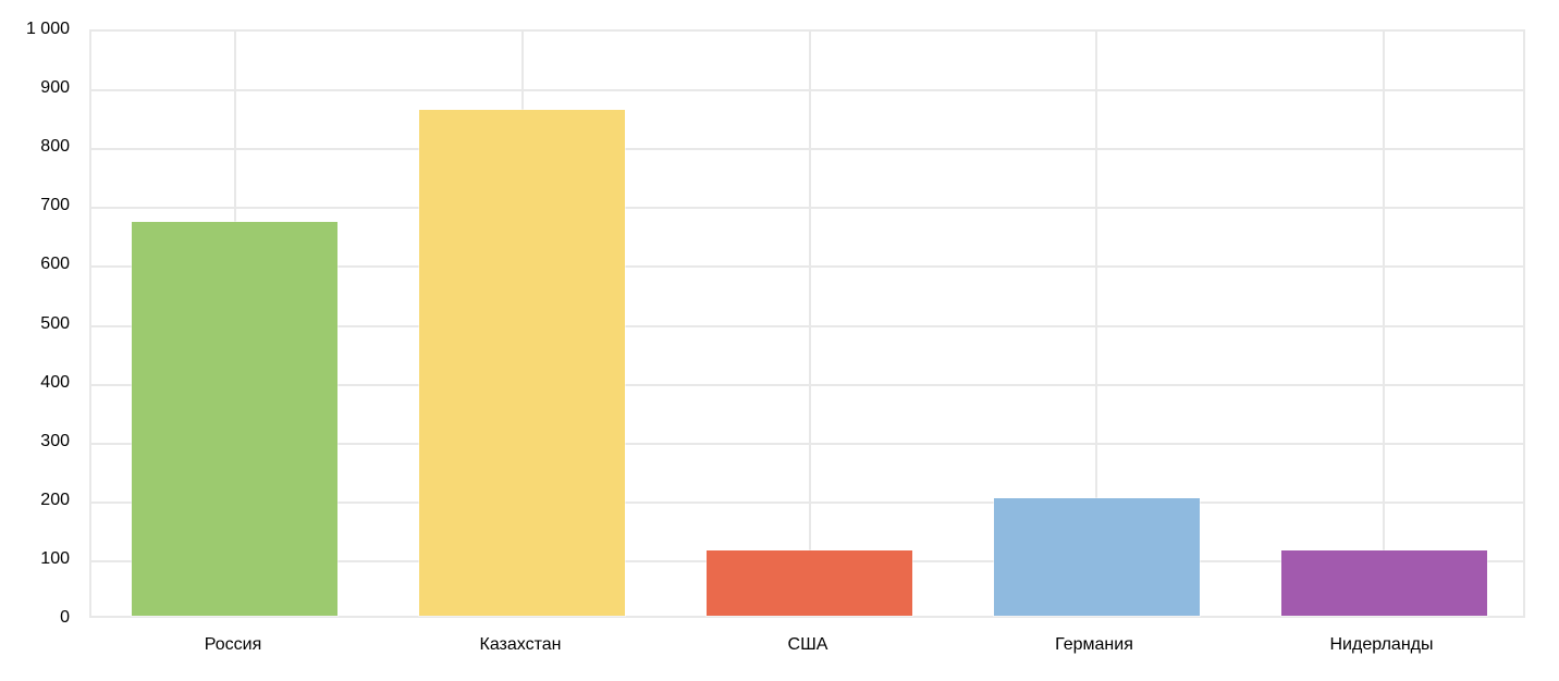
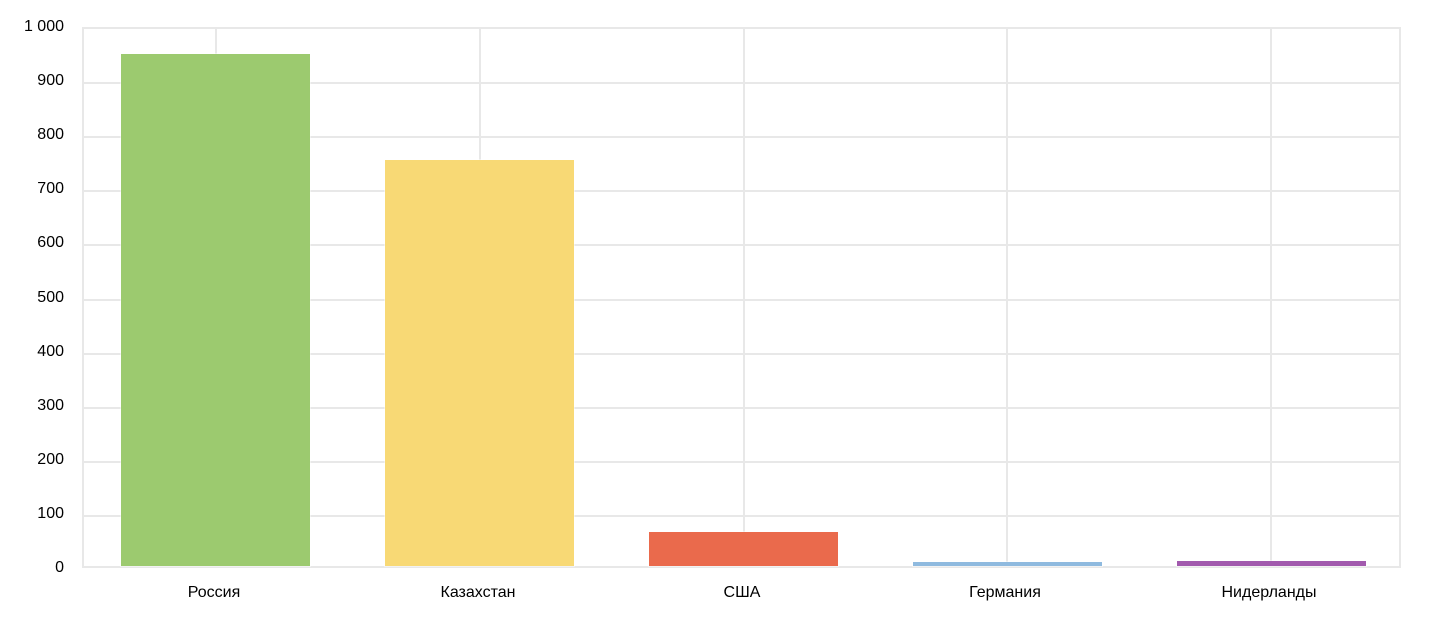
Россия: 670 -> 950
Казахстан: 860 -> 750
США: 110 -> 60
Германия: 200 -> 10
Нидерланды: 110 -> 10
